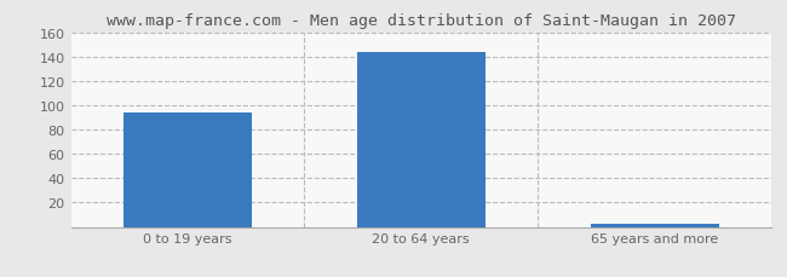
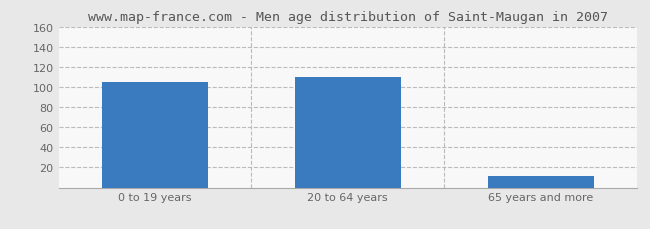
0 to 19 years: 94 -> 105
20 to 64 years: 144 -> 110
65 years and more: 3 -> 12
